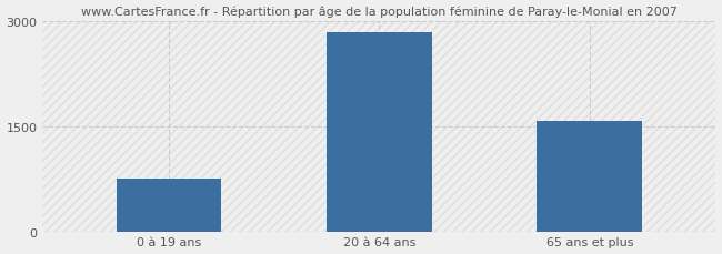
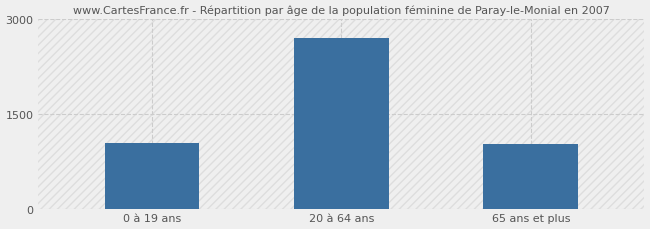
0 à 19 ans: 750 -> 1040
20 à 64 ans: 2840 -> 2700
65 ans et plus: 1580 -> 1020
